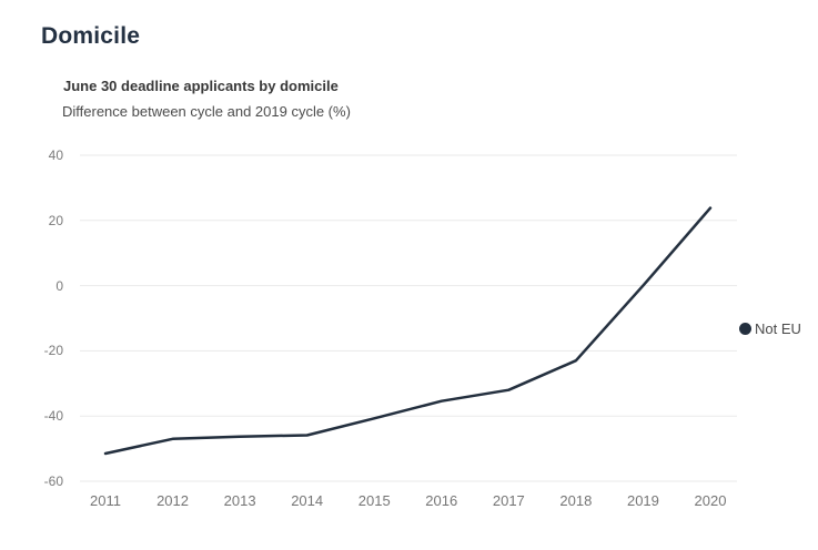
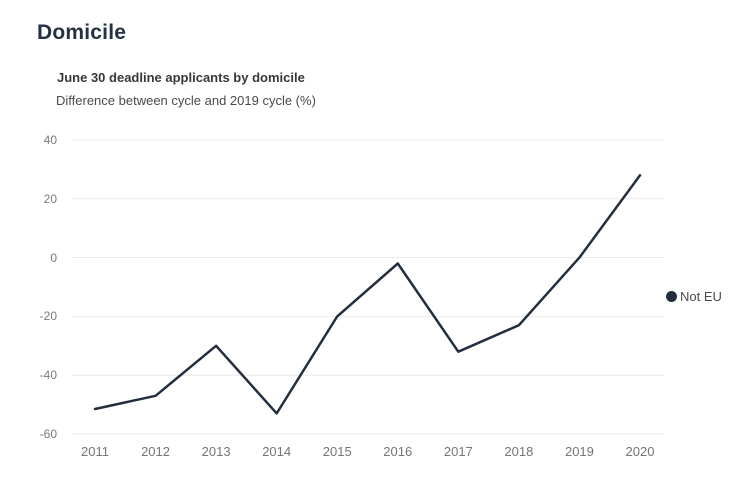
2013: -46 -> -30
2014: -46 -> -53
2015: -41 -> -20
2016: -35 -> -2
2020: 24 -> 28
